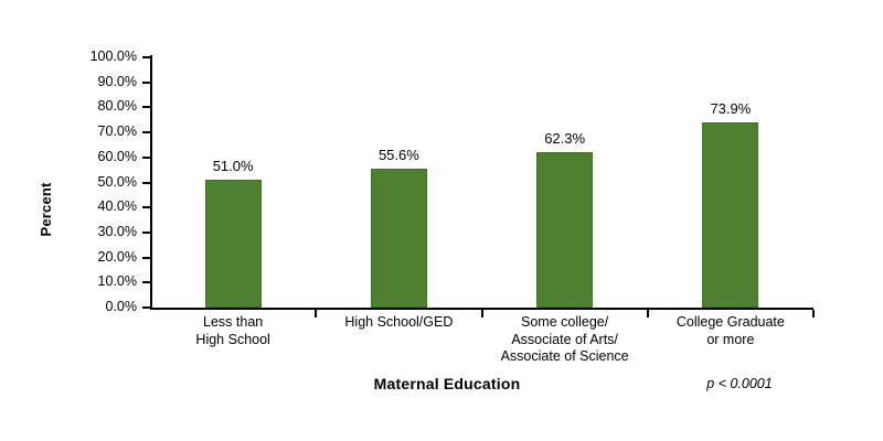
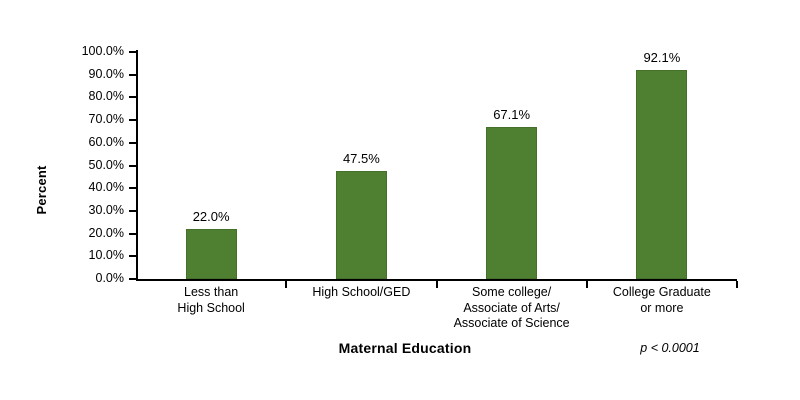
Less than High School: 51.0% -> 22.0%
High School/GED: 55.6% -> 47.5%
Some college/ Associate of Arts/ Associate of Science: 62.3% -> 67.1%
College Graduate or more: 73.9% -> 92.1%
